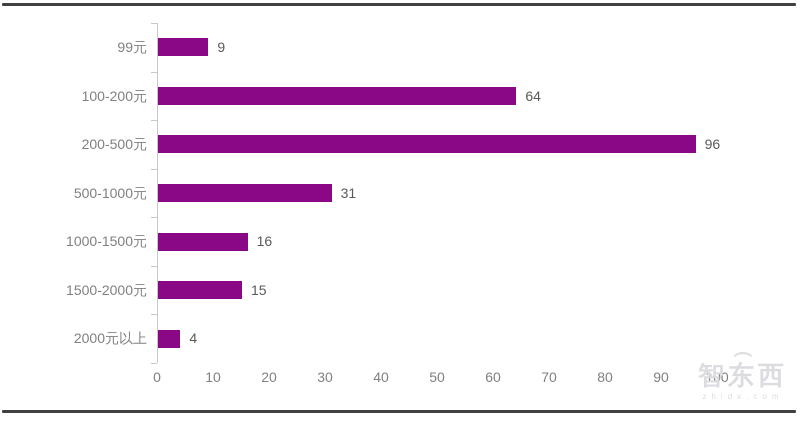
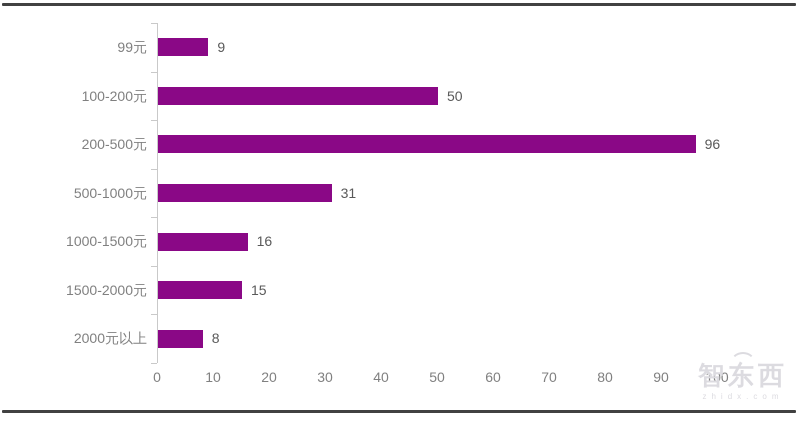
100-200元: 64 -> 50
2000元以上: 4 -> 8
